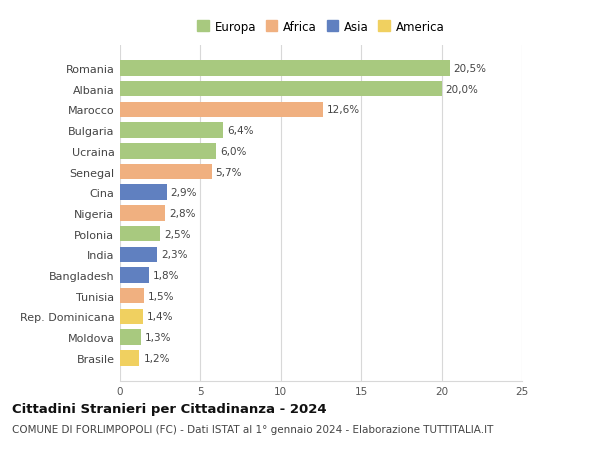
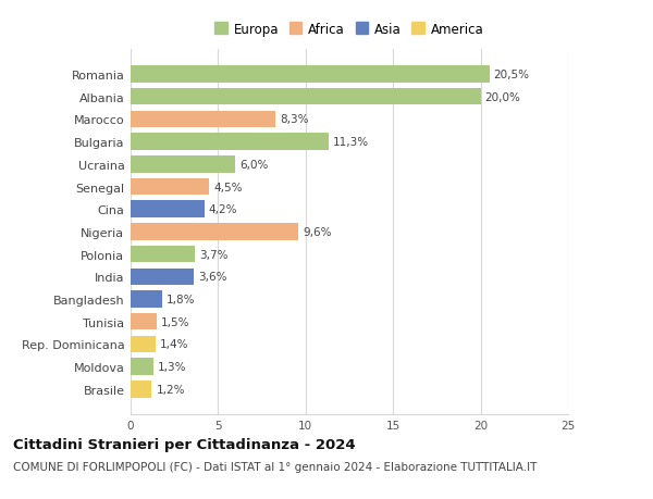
Marocco: 12,6% -> 8,3%
Bulgaria: 6,4% -> 11,3%
Senegal: 5,7% -> 4,5%
Cina: 2,9% -> 4,2%
Nigeria: 2,8% -> 9,6%
Polonia: 2,5% -> 3,7%
India: 2,3% -> 3,6%
